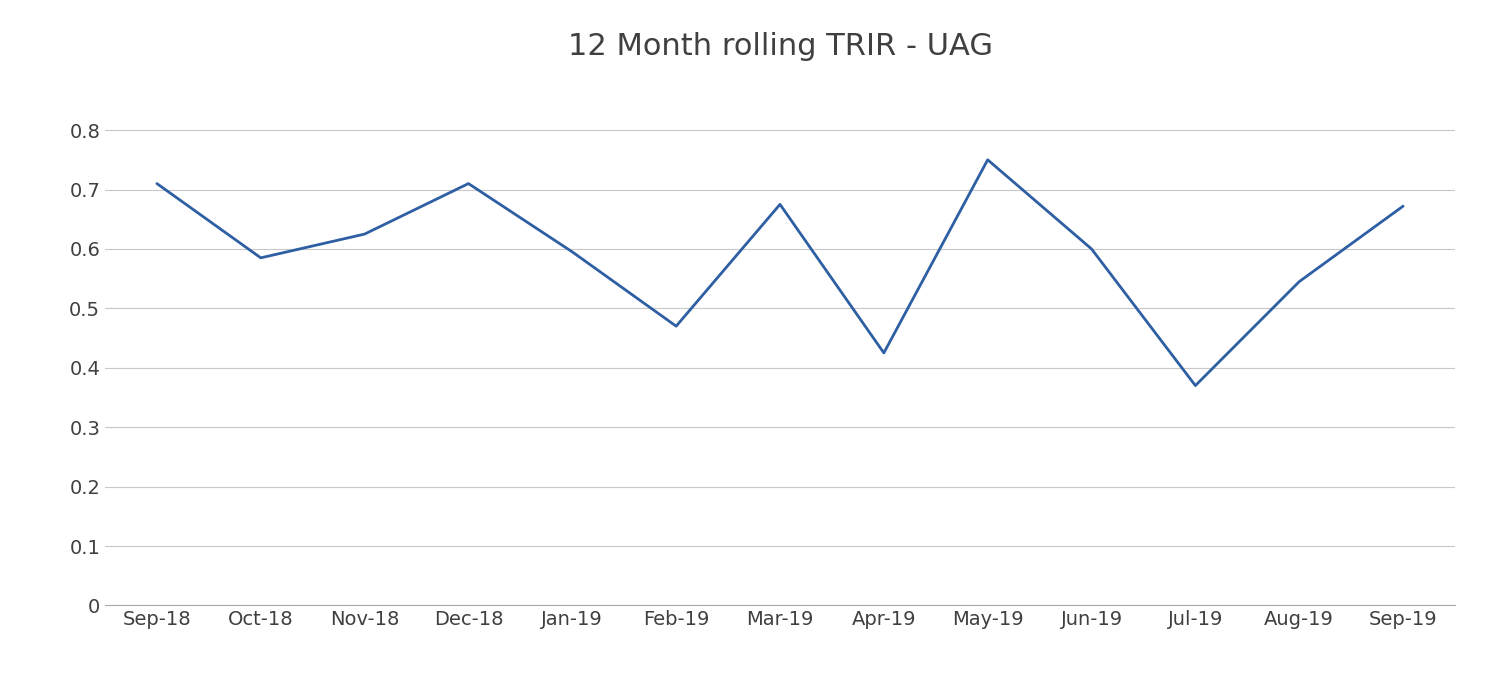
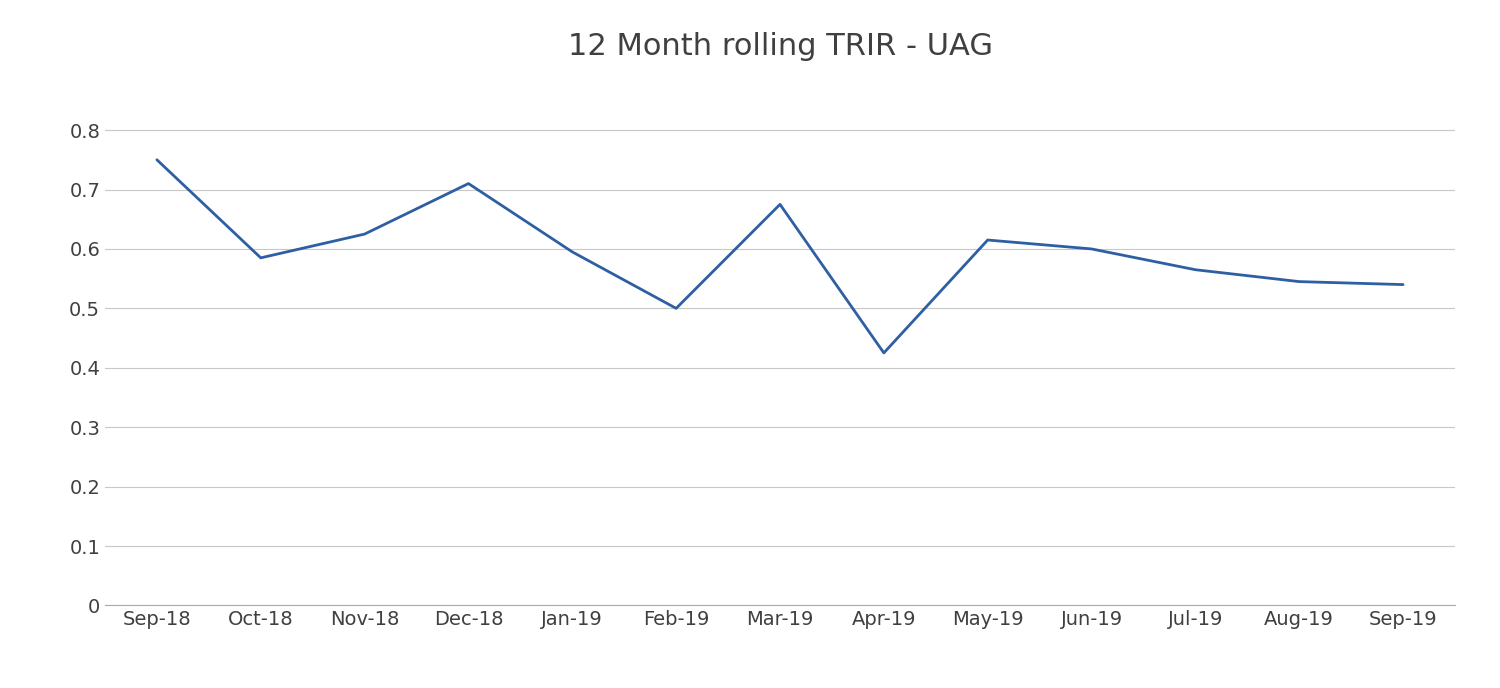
Sep-18: 0.710 -> 0.750
Feb-19: 0.470 -> 0.500
May-19: 0.750 -> 0.615
Jul-19: 0.370 -> 0.565
Sep-19: 0.672 -> 0.540
